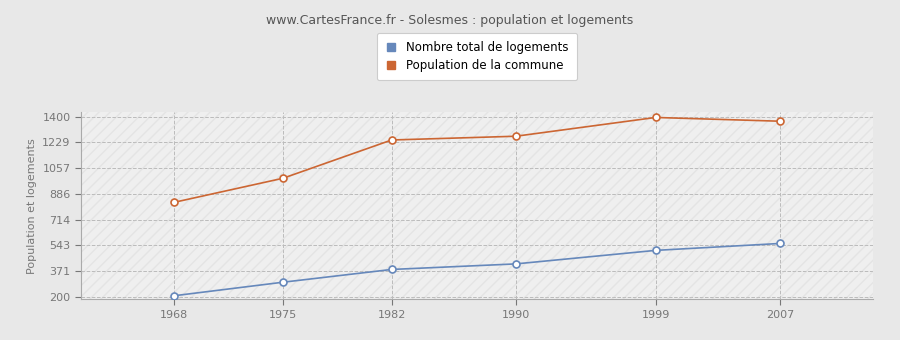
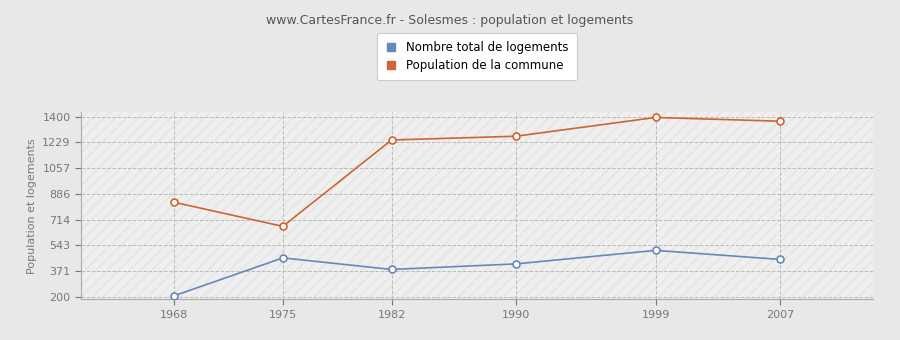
Nombre total de logements/1975: 300 -> 460
Population de la commune/1975: 990 -> 670
Nombre total de logements/2007: 560 -> 450
